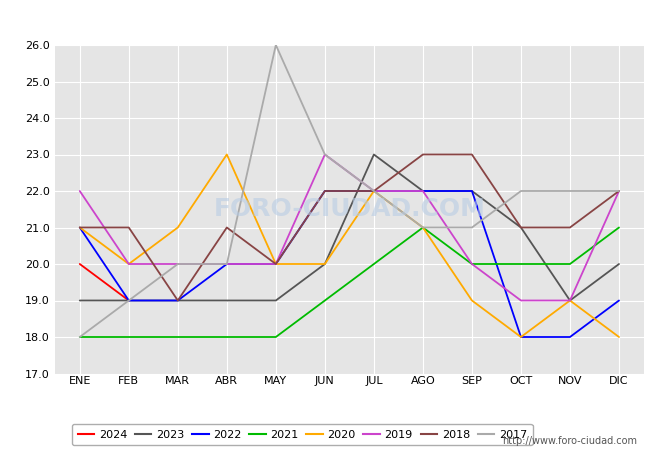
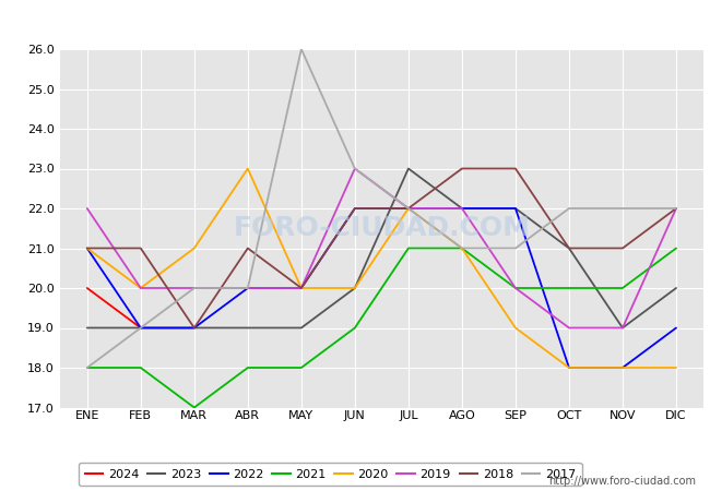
2021/MAR: 18 -> 17
2021/JUL: 20 -> 21
2020/NOV: 19 -> 18
